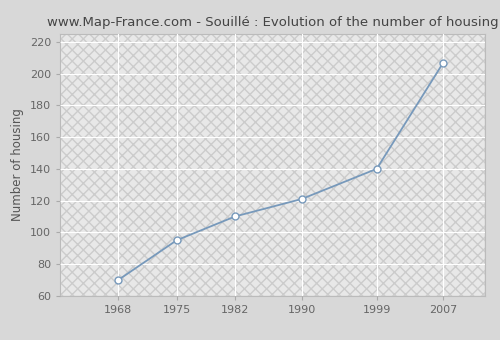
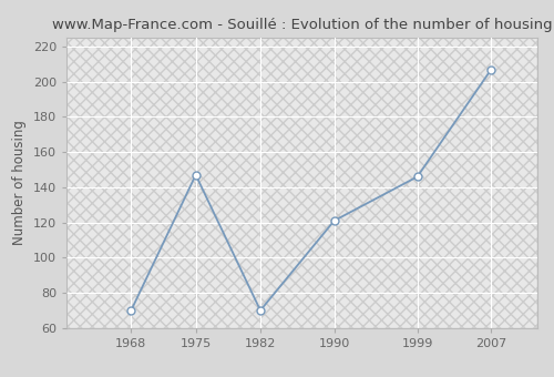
1975: 95 -> 147
1982: 110 -> 70
1999: 140 -> 146
